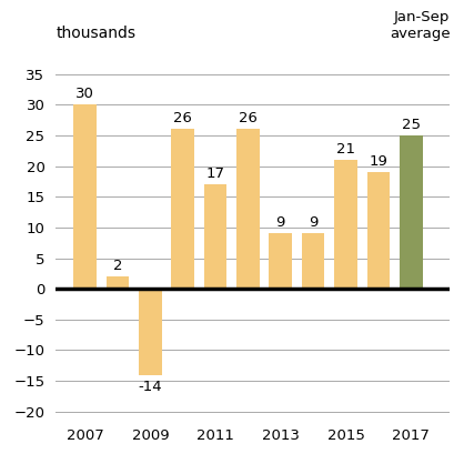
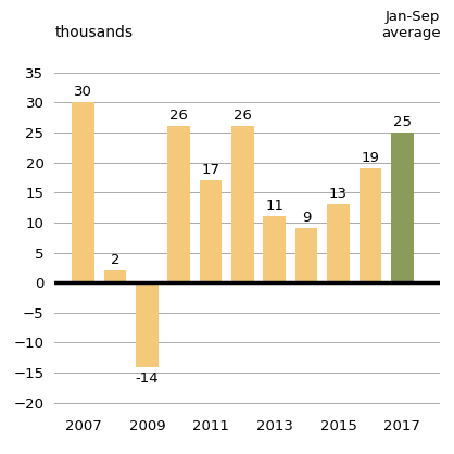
2013: 9 -> 11
2015: 21 -> 13
